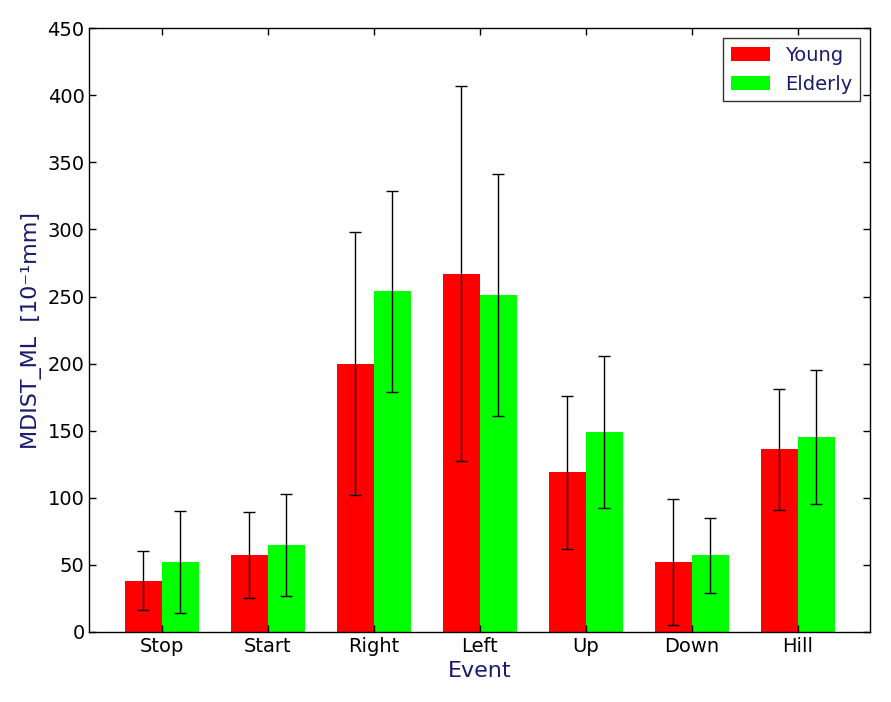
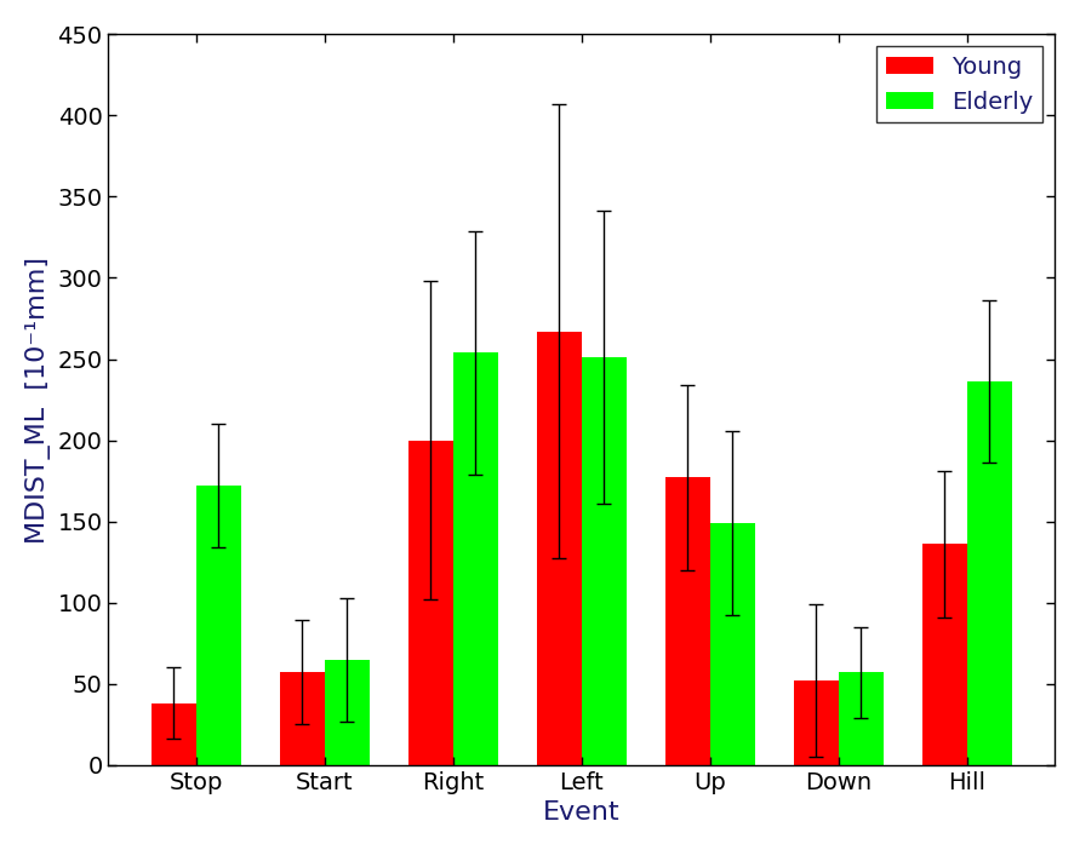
Elderly/Stop: 52 -> 172
Young/Up: 119 -> 177
Elderly/Hill: 145 -> 236
